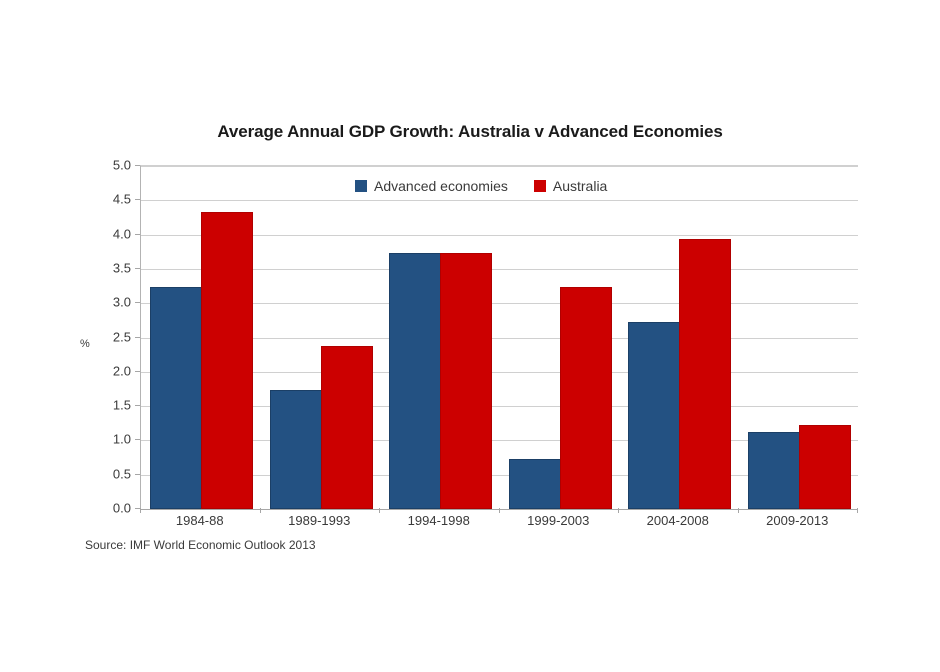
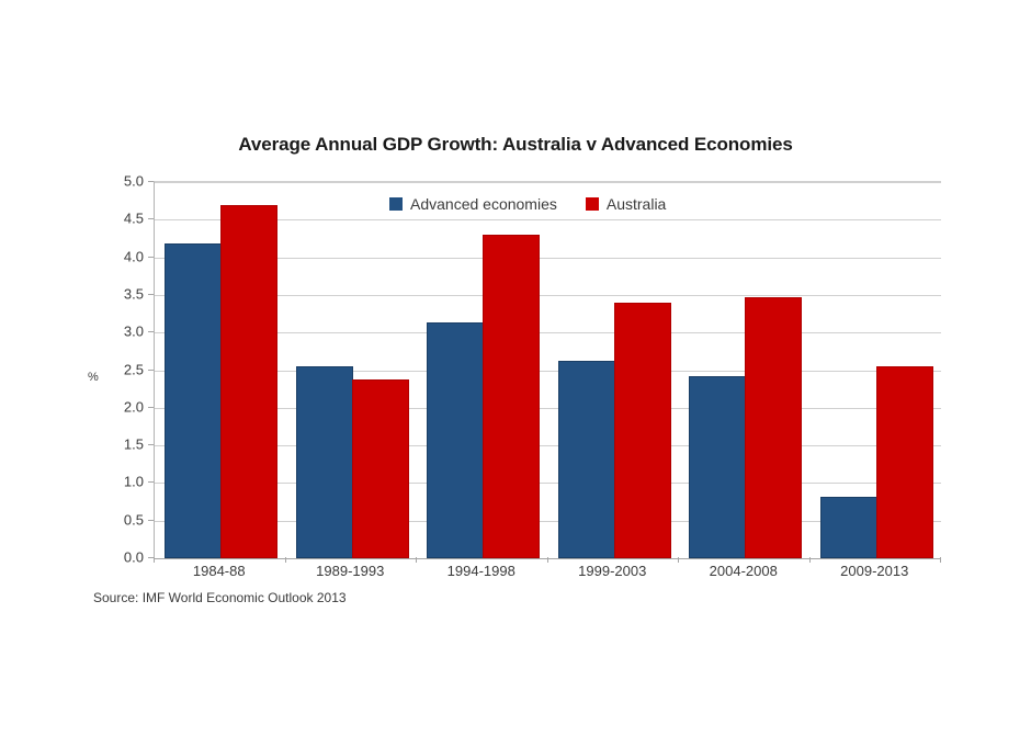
Advanced economies/1984-88: 3.2 -> 4.2
Australia/1984-88: 4.3 -> 4.7
Advanced economies/1989-1993: 1.7 -> 2.5
Advanced economies/1994-1998: 3.7 -> 3.1
Australia/1994-1998: 3.7 -> 4.3
Advanced economies/1999-2003: 0.7 -> 2.6
Australia/1999-2003: 3.2 -> 3.4
Advanced economies/2004-2008: 2.7 -> 2.4
Australia/2004-2008: 3.9 -> 3.4
Advanced economies/2009-2013: 1.1 -> 0.8
Australia/2009-2013: 1.2 -> 2.5
